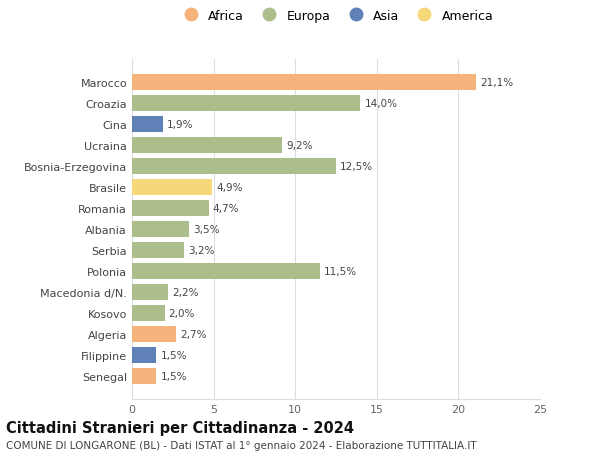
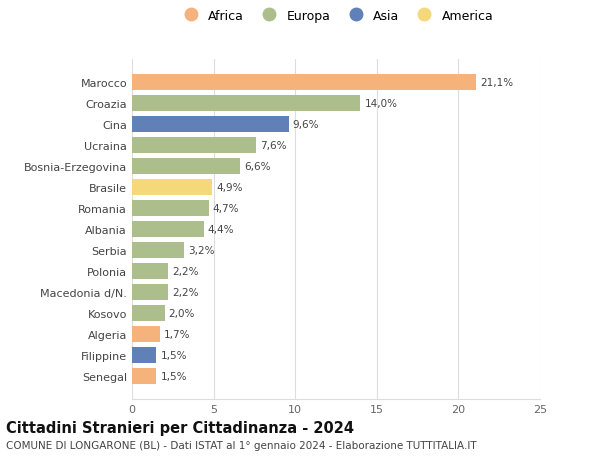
Cina: 1,9% -> 9,6%
Ucraina: 9,2% -> 7,6%
Bosnia-Erzegovina: 12,5% -> 6,6%
Albania: 3,5% -> 4,4%
Polonia: 11,5% -> 2,2%
Algeria: 2,7% -> 1,7%
